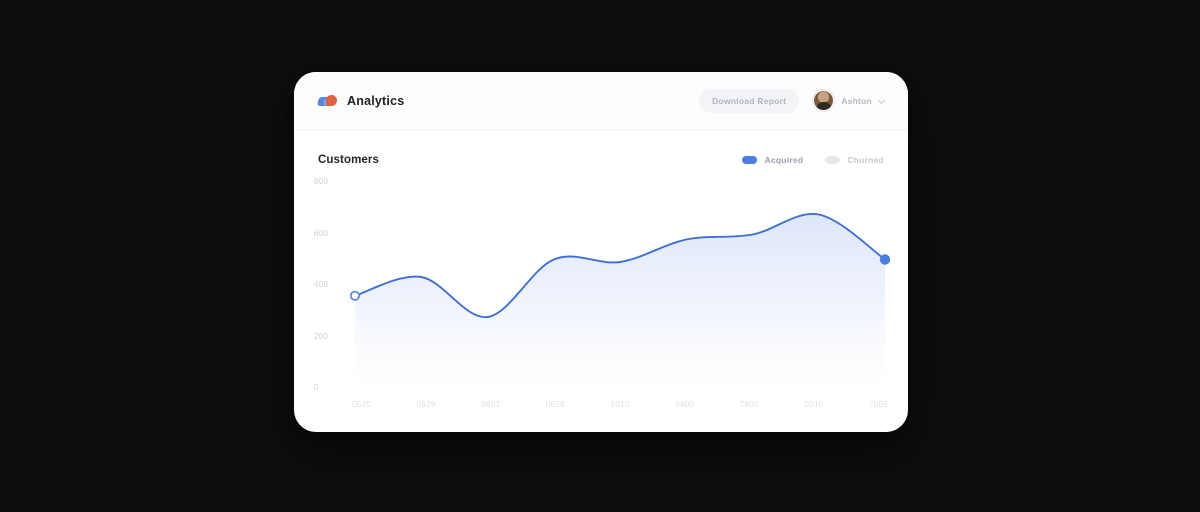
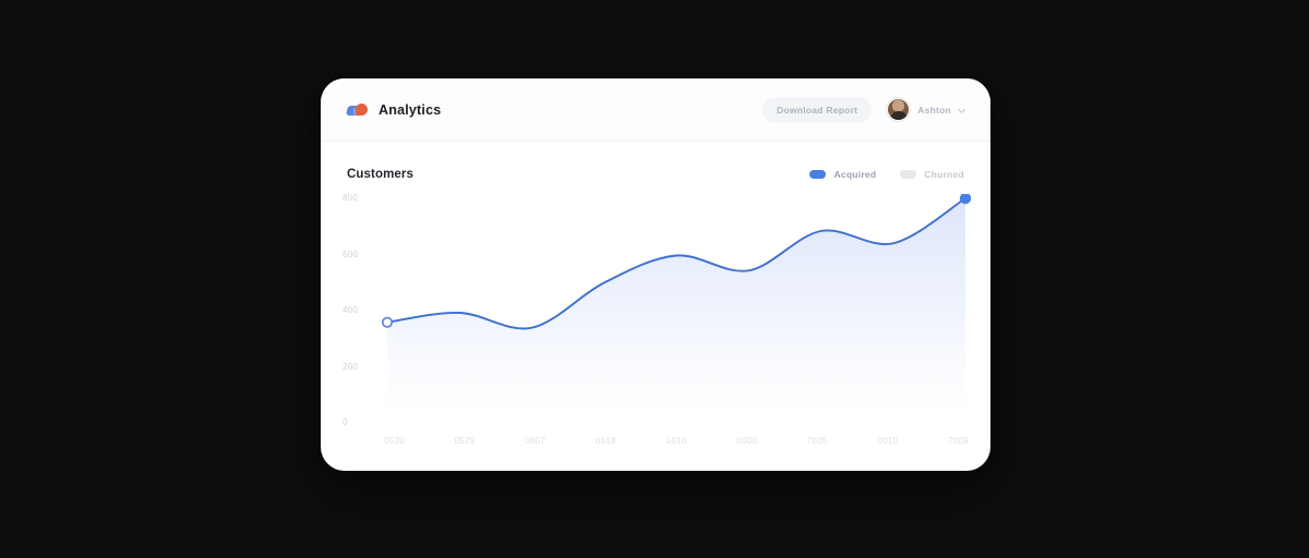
0529: 420 -> 380
0607: 260 -> 320
1010: 480 -> 590
0400: 570 -> 540
7605: 590 -> 680
0010: 670 -> 640
7009: 490 -> 800
